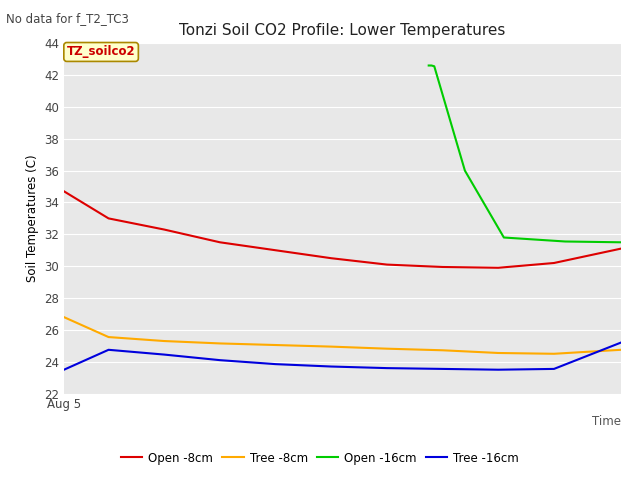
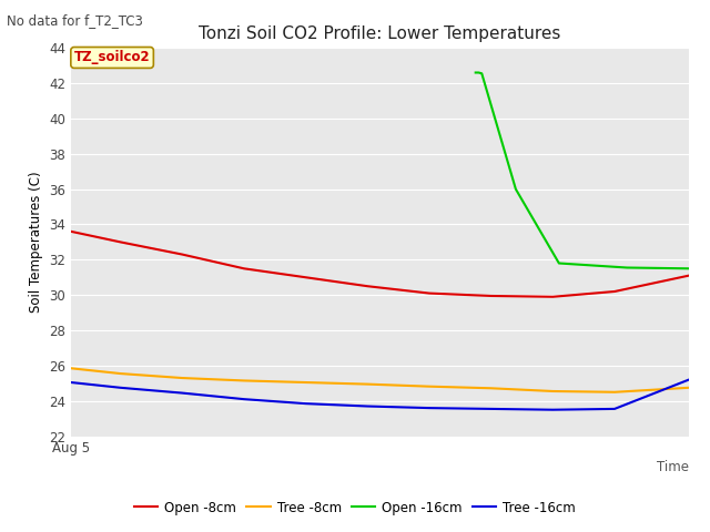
Open -8cm/Aug 5: 34.7 -> 33.6
Tree -8cm/Aug 5: 26.8 -> 25.9
Tree -16cm/Aug 5: 23.5 -> 25.1
